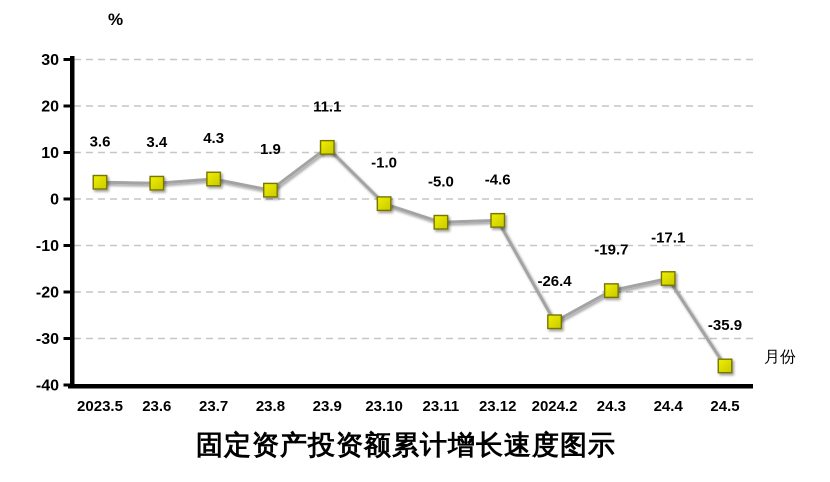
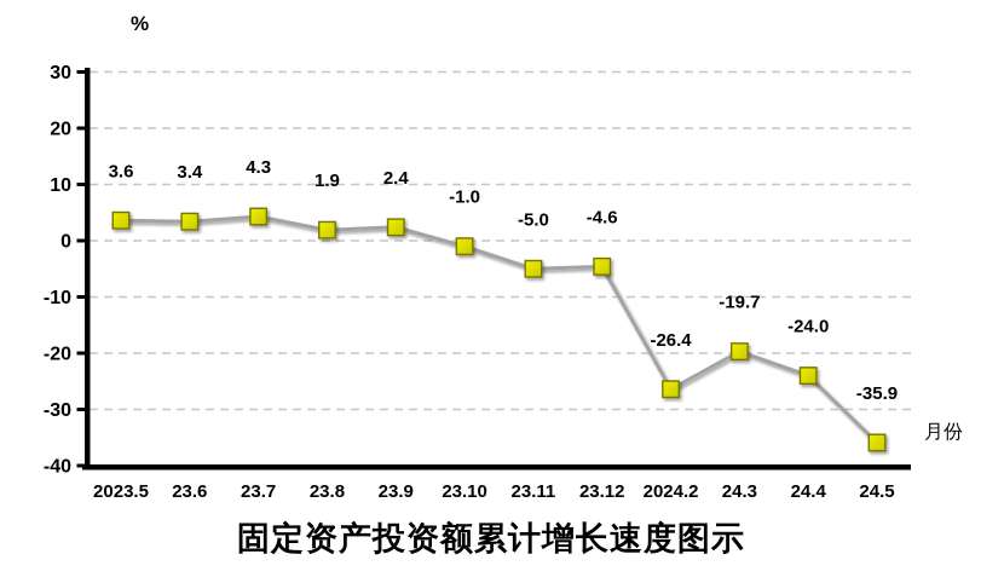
23.9: 11.1 -> 2.4
24.4: -17.1 -> -24.0
